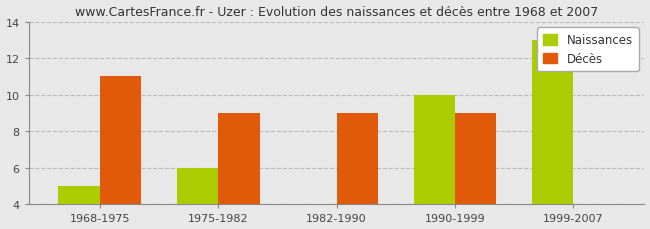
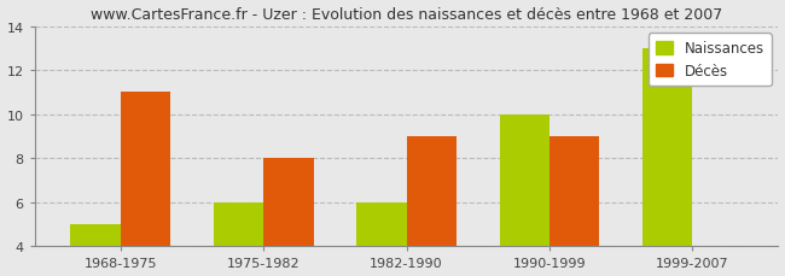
Décès/1975-1982: 9 -> 8
Naissances/1982-1990: 4 -> 6
